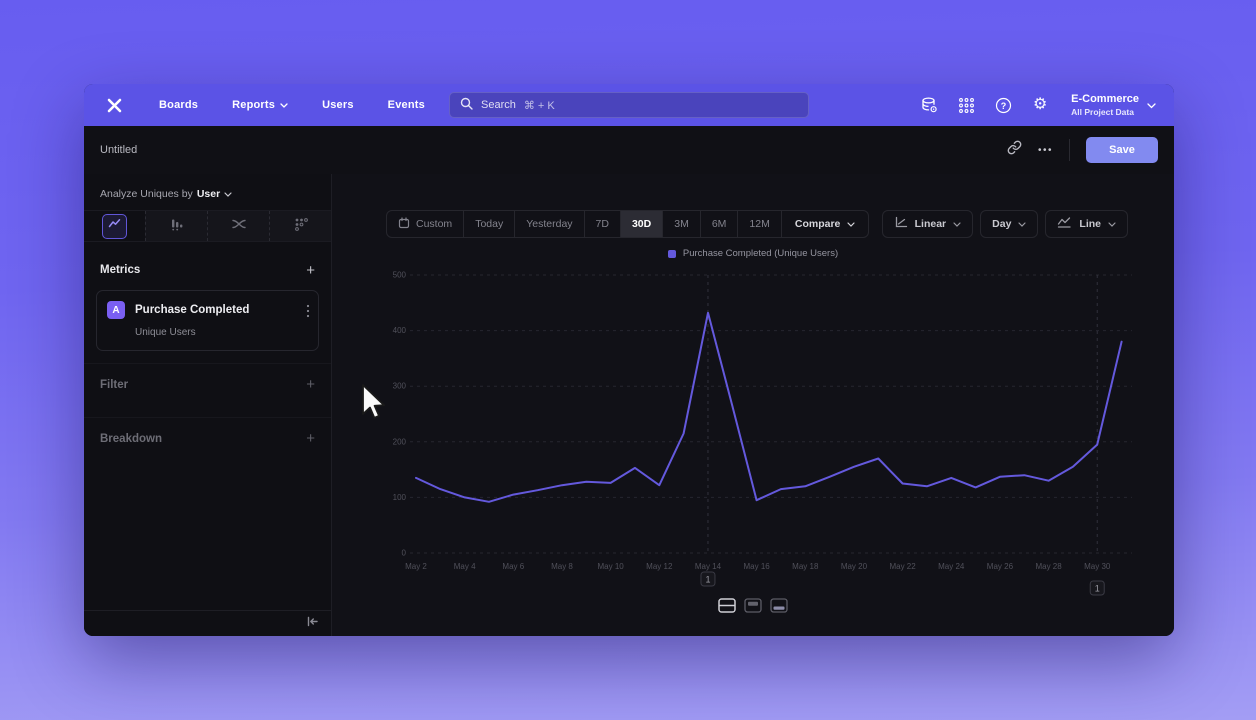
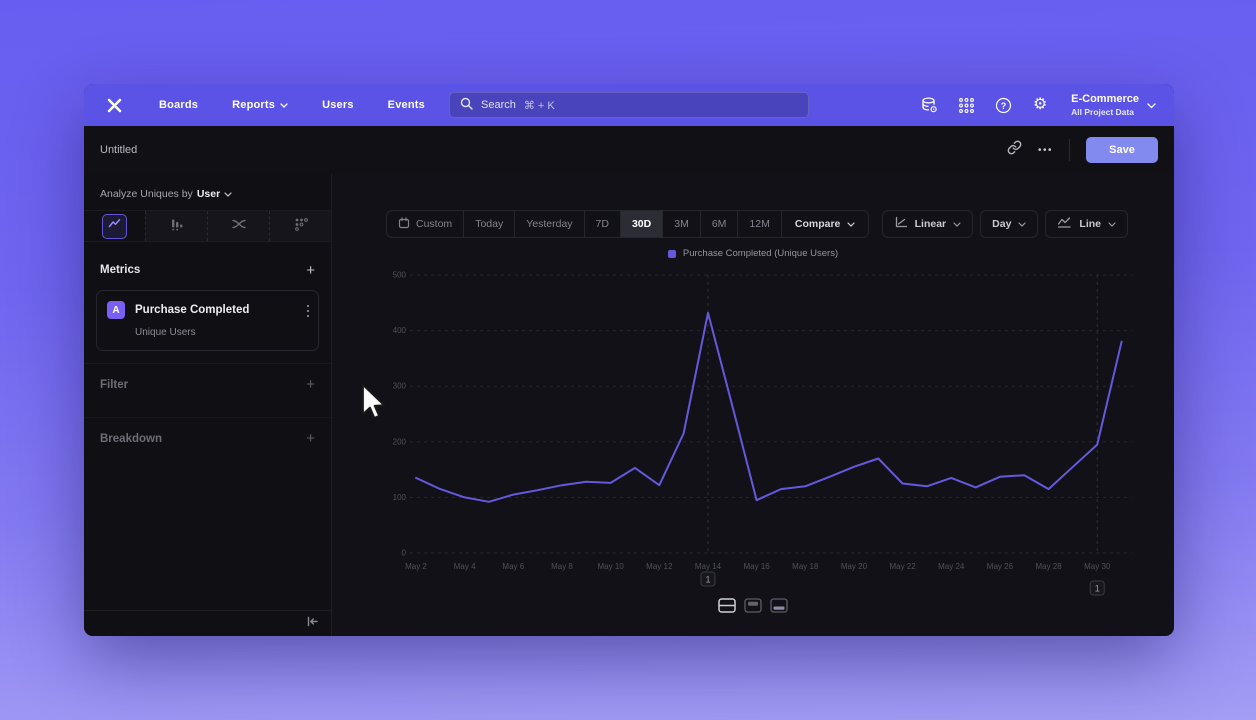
May 28: 130 -> 120
